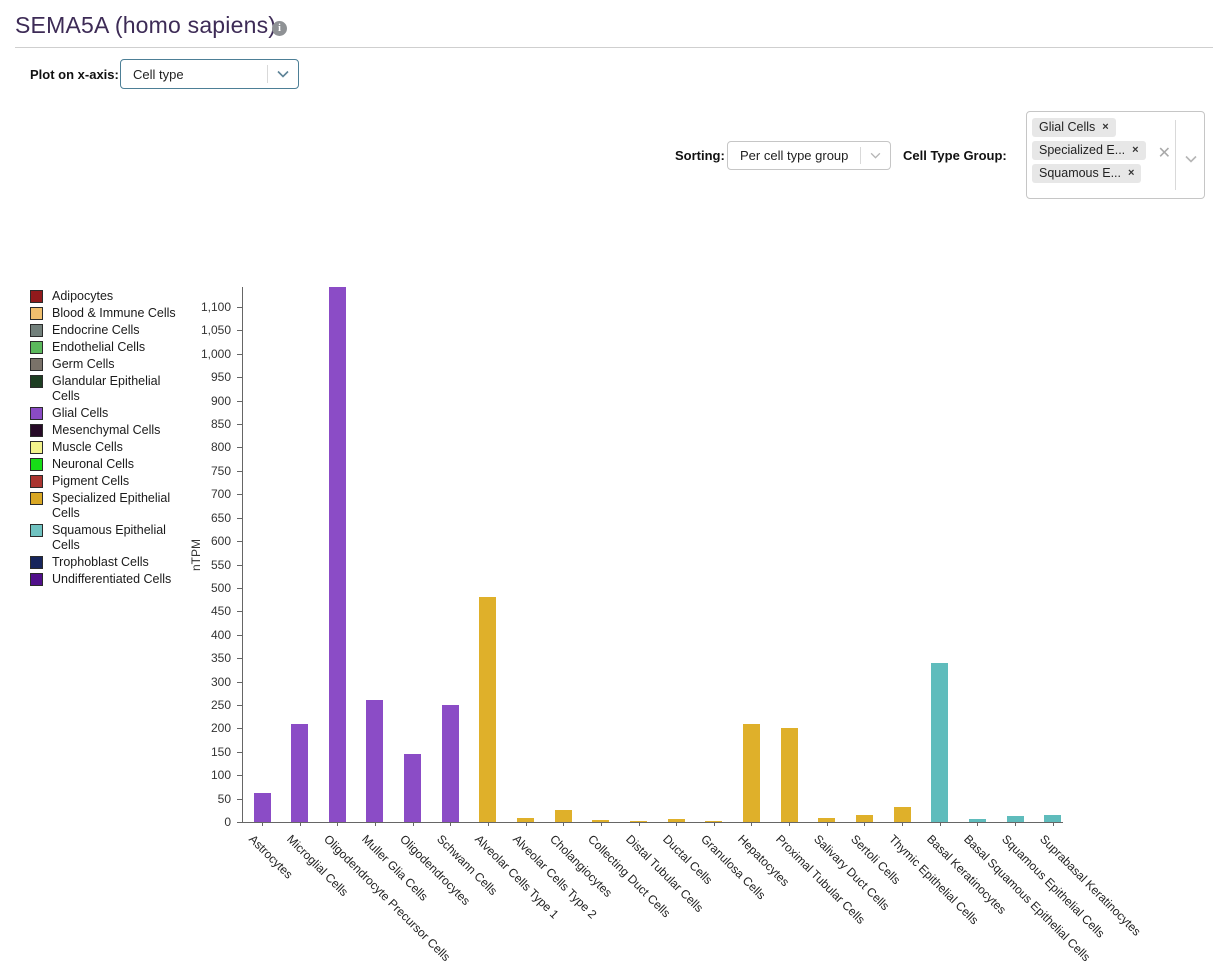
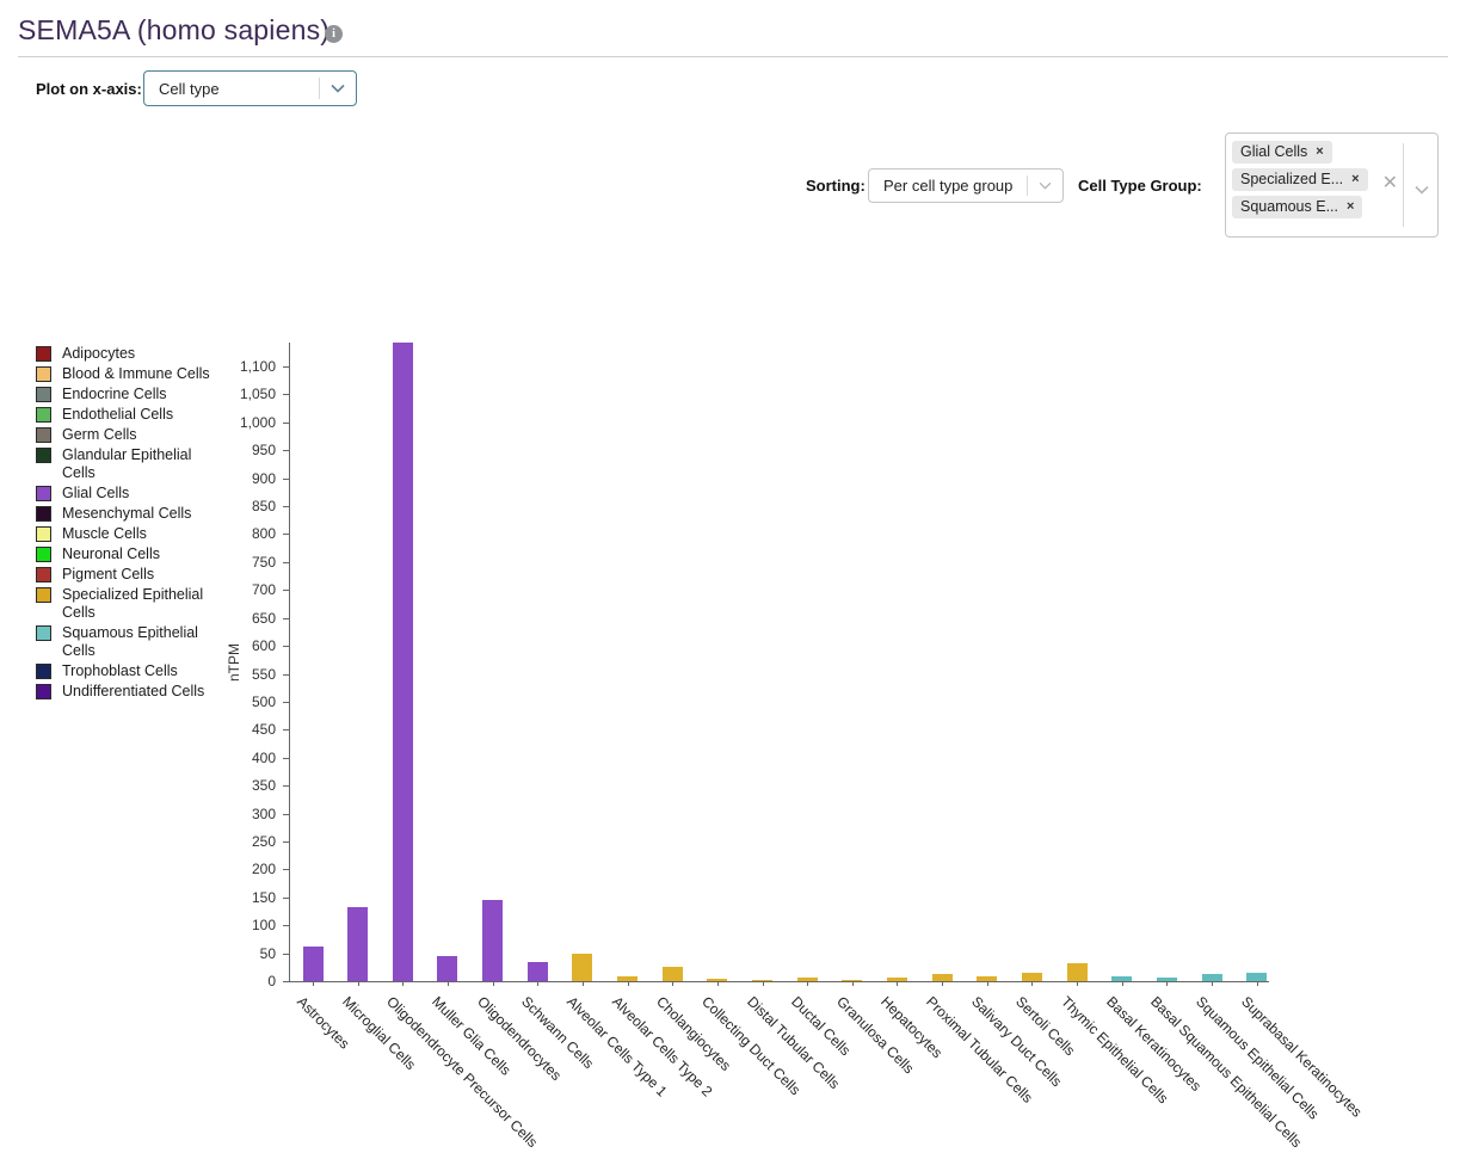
Microglial Cells: 210 -> 130
Muller Glia Cells: 260 -> 40
Schwann Cells: 250 -> 30
Alveolar Cells Type 1: 480 -> 50
Hepatocytes: 210 -> 10
Proximal Tubular Cells: 200 -> 10
Basal Keratinocytes: 340 -> 10
